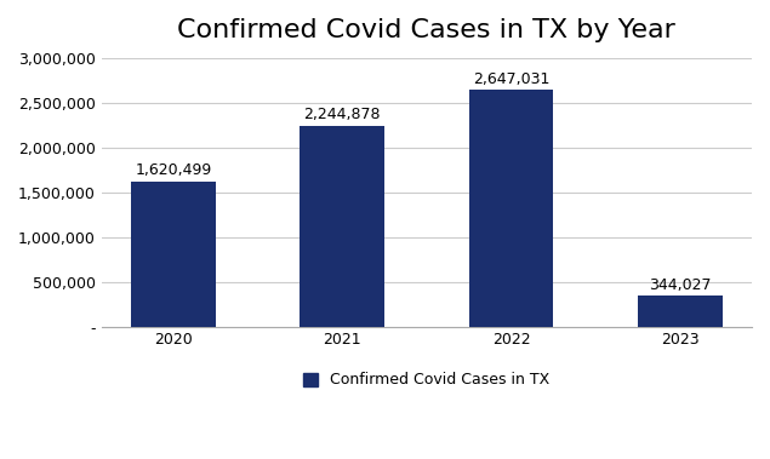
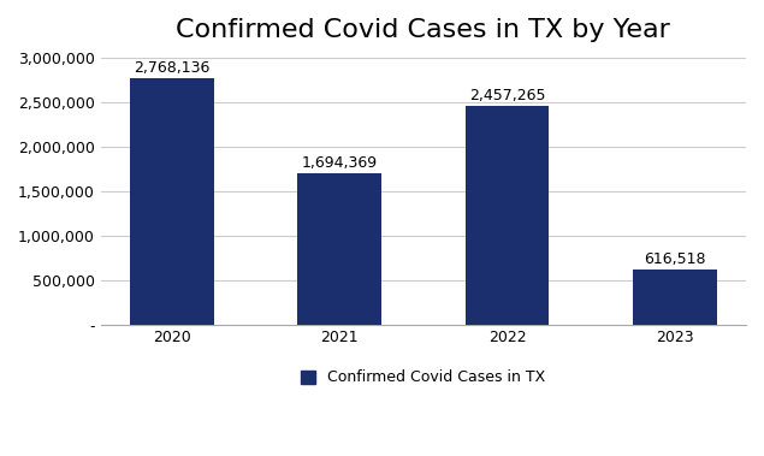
2020: 1,620,499 -> 2,768,136
2021: 2,244,878 -> 1,694,369
2022: 2,647,031 -> 2,457,265
2023: 344,027 -> 616,518
